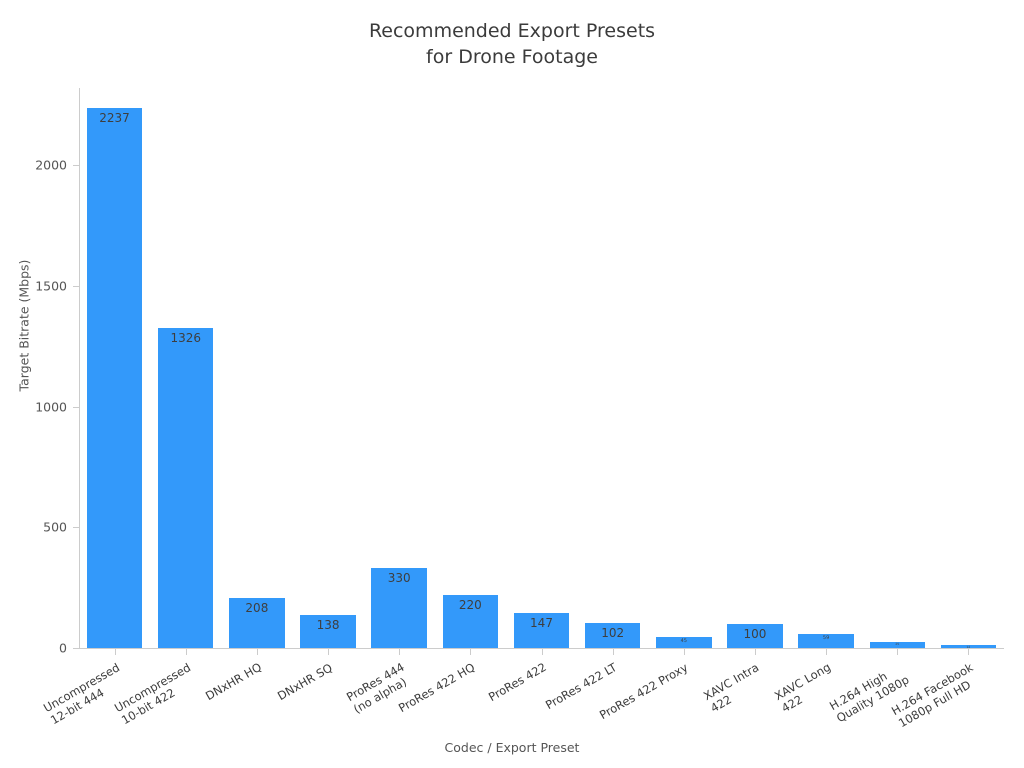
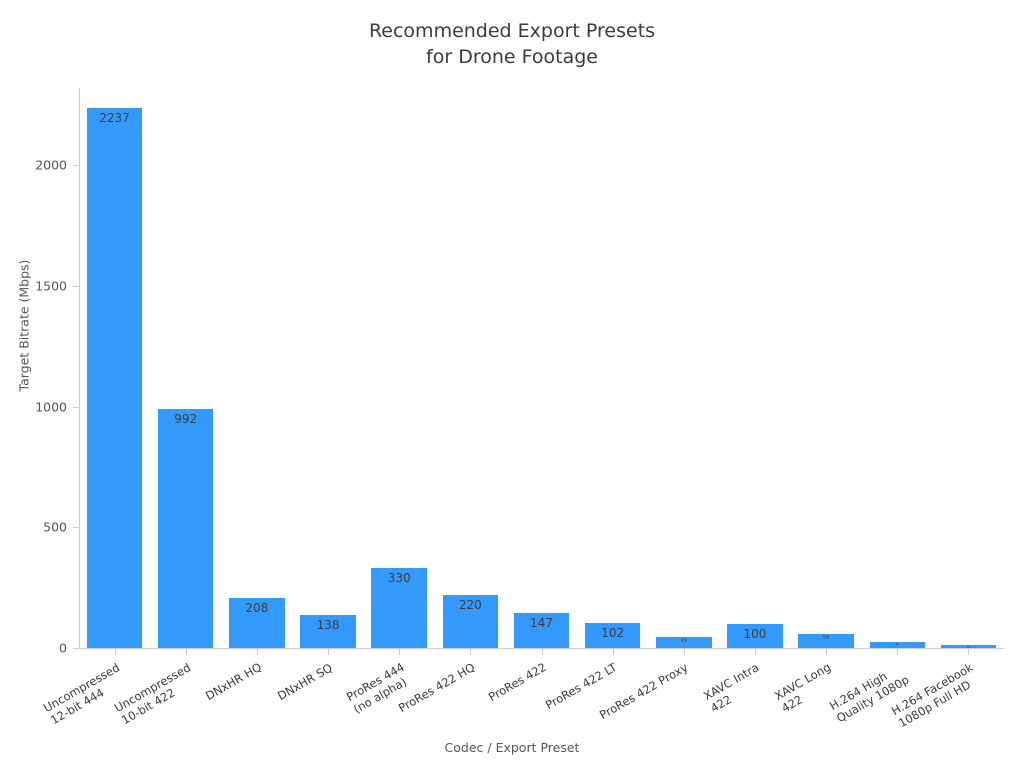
Uncompressed 10-bit 422: 1326 -> 992
